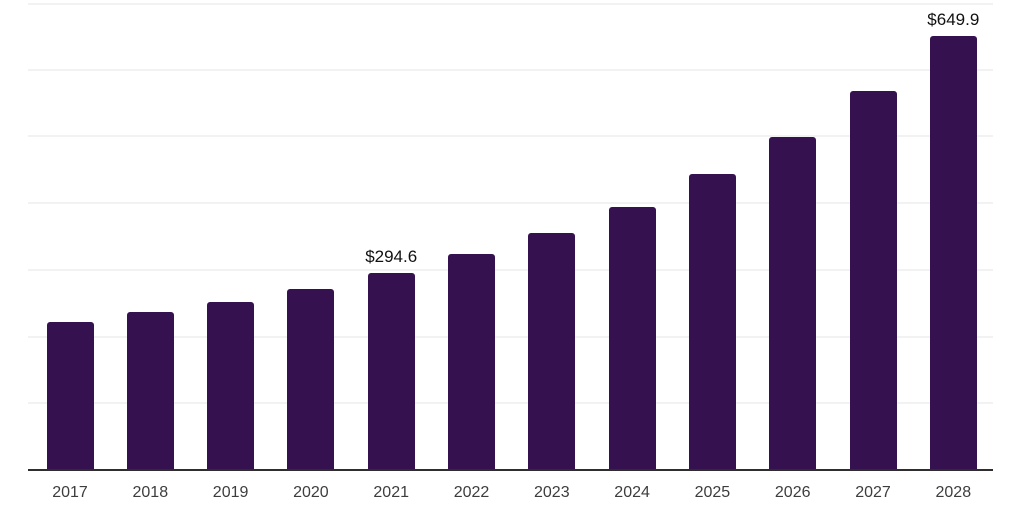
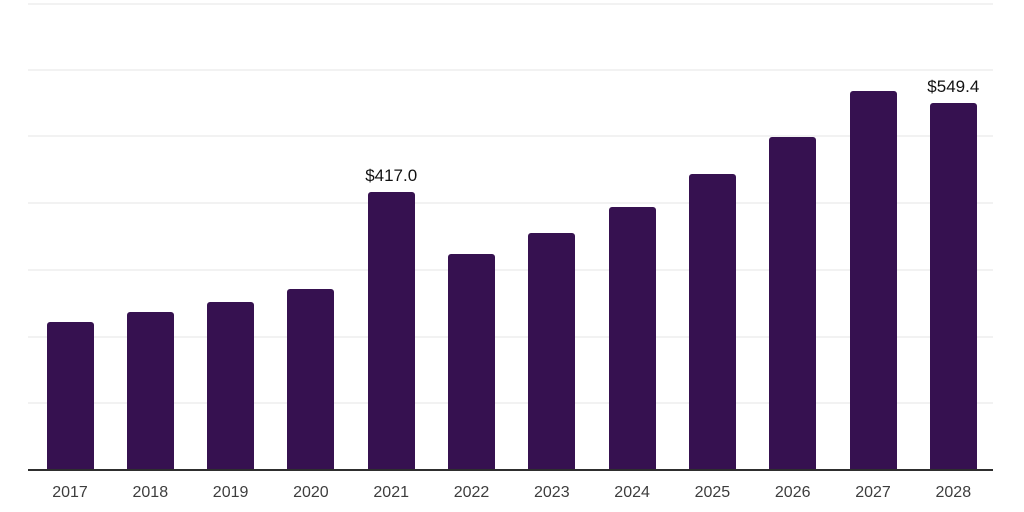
2021: $294.6 -> $417.0
2028: $649.9 -> $549.4
